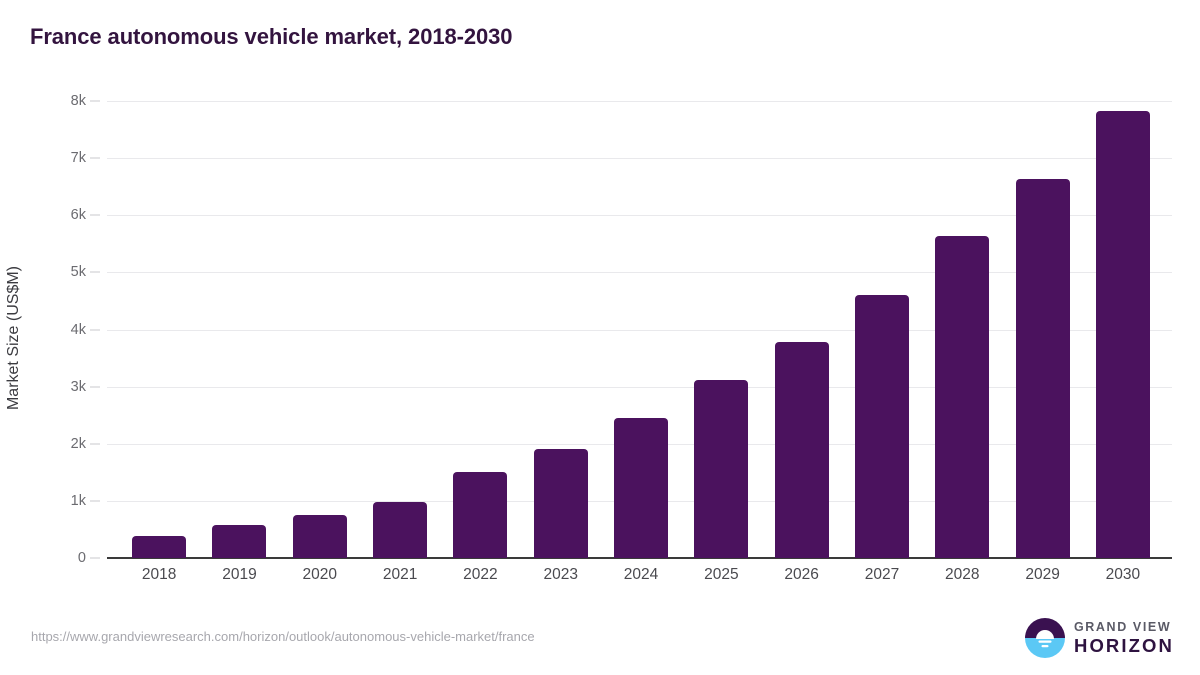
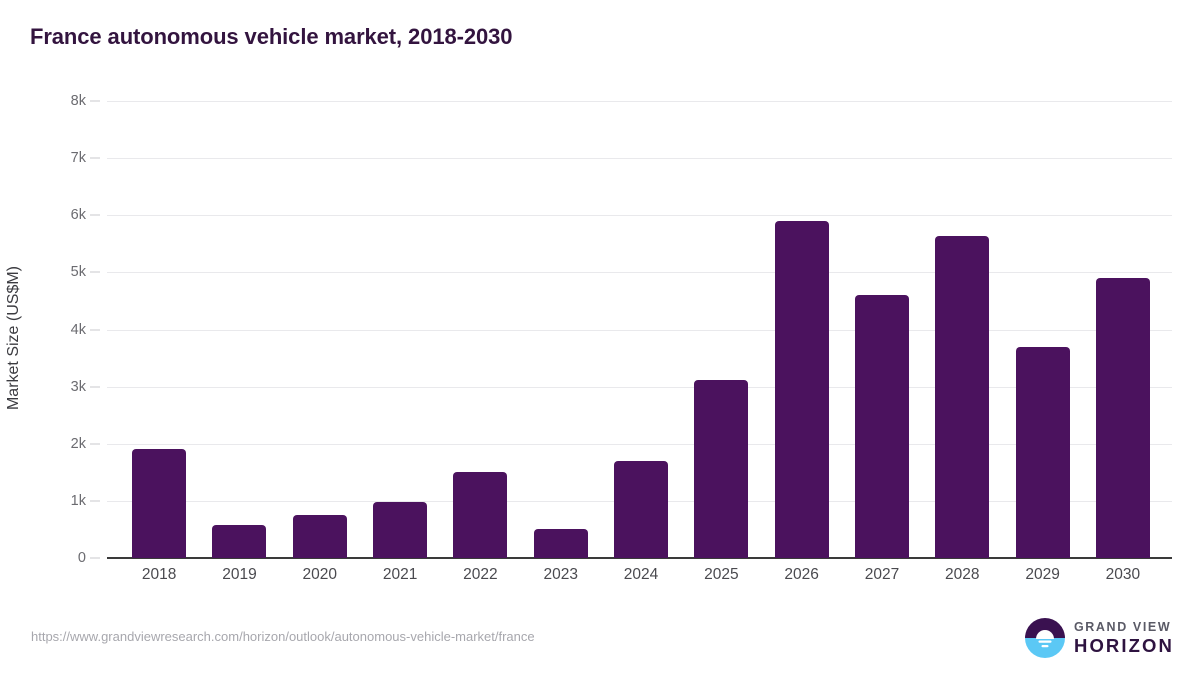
2018: 0.4k -> 1.9k
2023: 1.9k -> 0.5k
2024: 2.4k -> 1.7k
2026: 3.8k -> 5.9k
2029: 6.6k -> 3.7k
2030: 7.8k -> 4.9k
